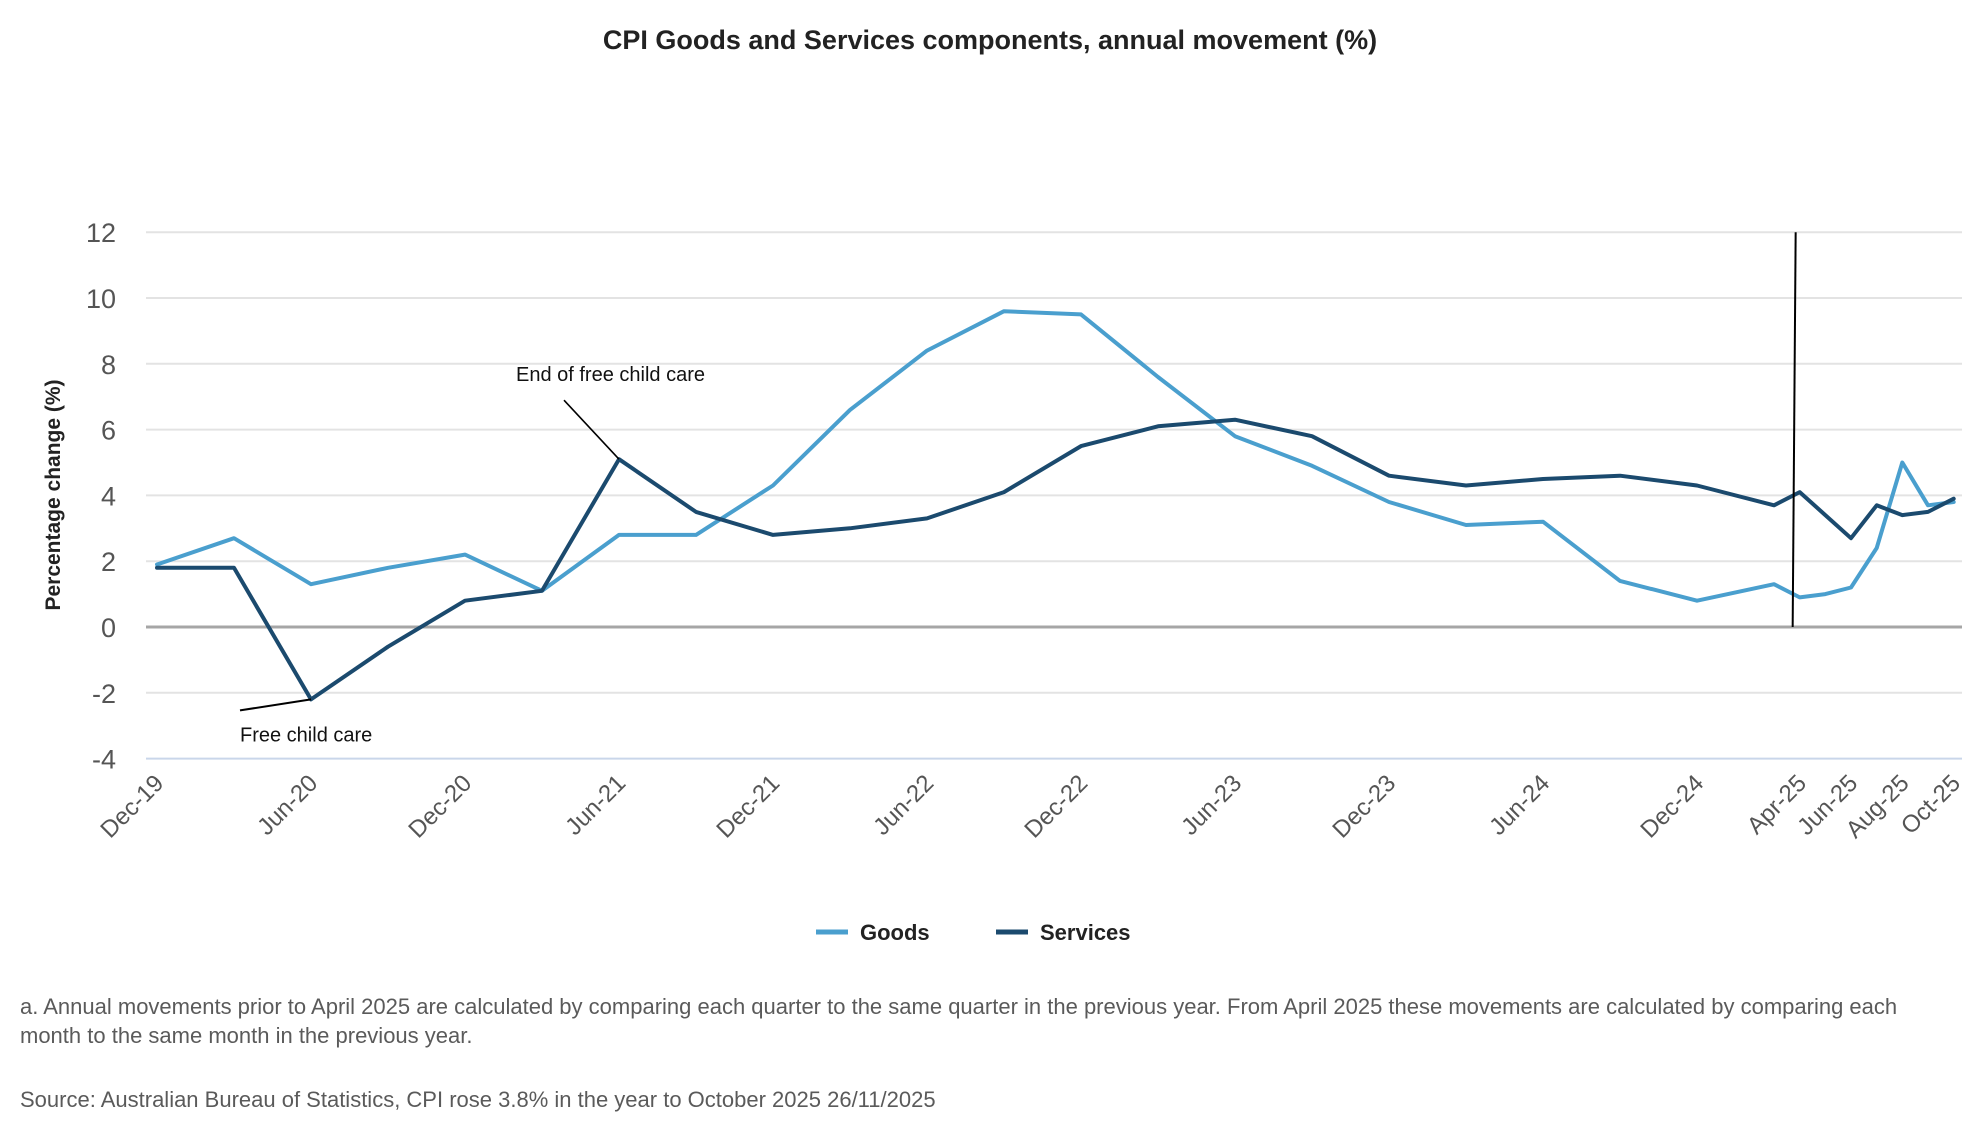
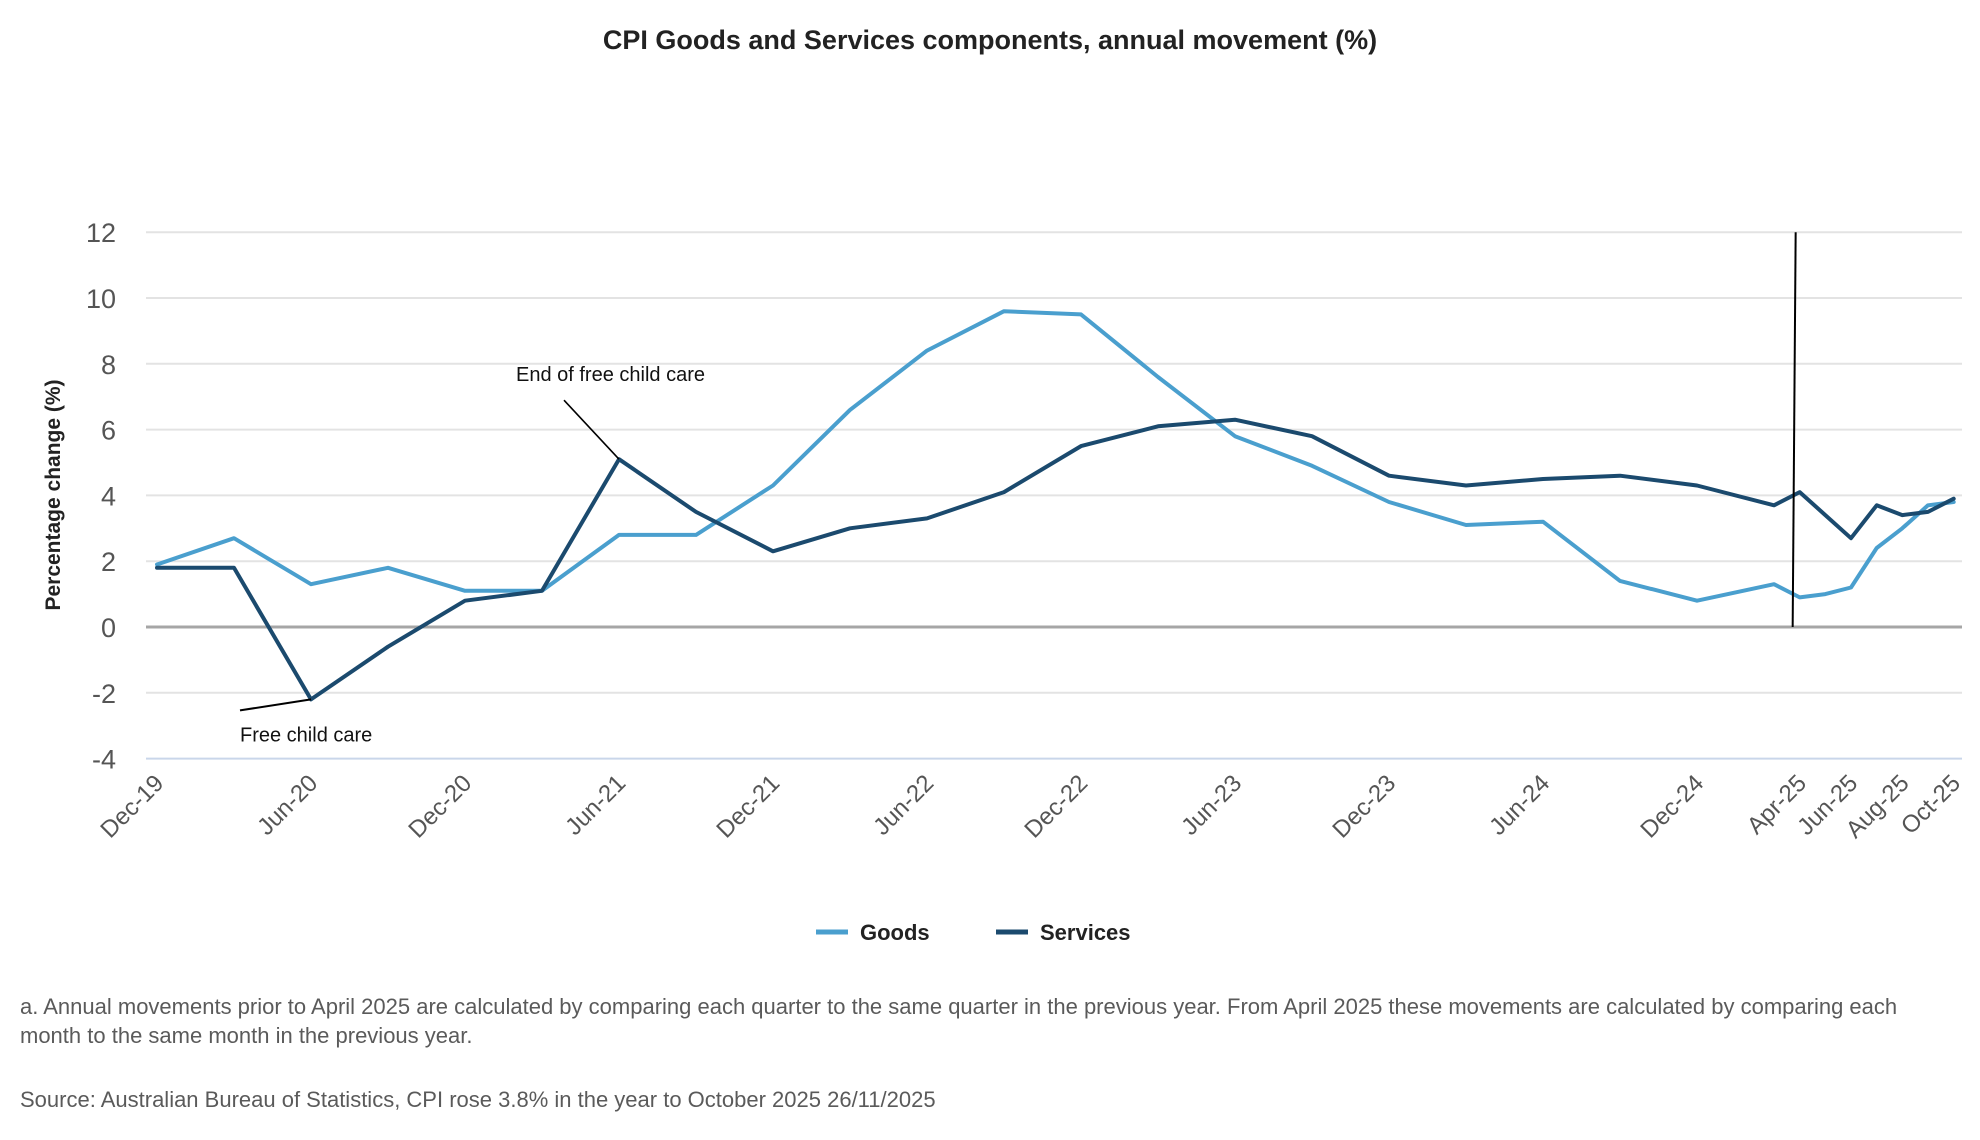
Goods/Dec-20: 2.2 -> 1.1
Services/Dec-21: 2.8 -> 2.3
Goods/Aug-25: 5.0 -> 3.0
